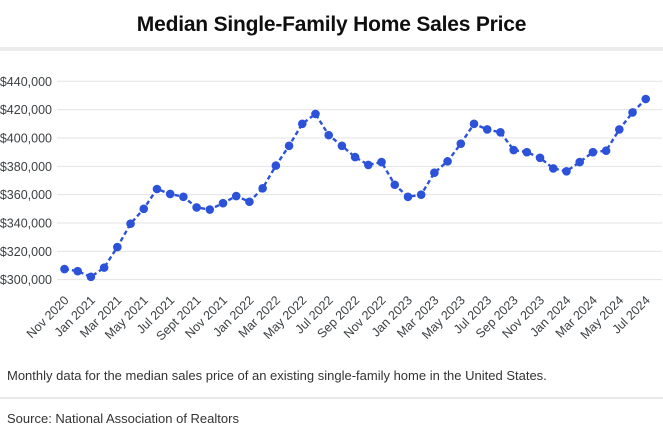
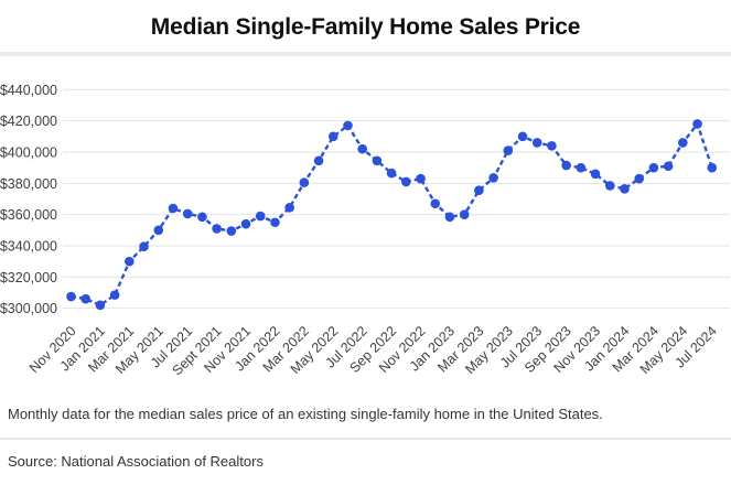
Mar 2021: $323000 -> $330000
May 2023: $396000 -> $401000
Jul 2024: $428000 -> $390000
